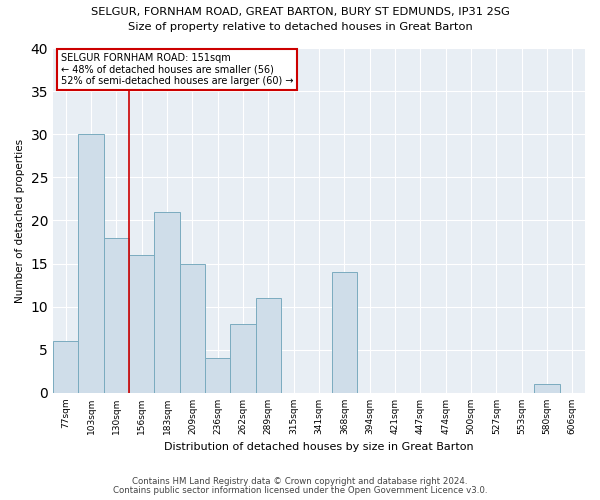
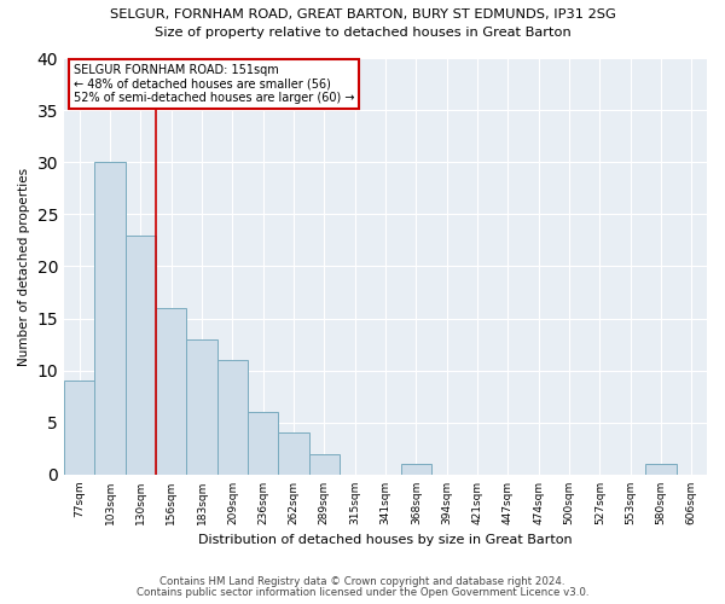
77sqm: 6 -> 9
130sqm: 18 -> 23
183sqm: 21 -> 13
209sqm: 15 -> 11
236sqm: 4 -> 6
262sqm: 8 -> 4
289sqm: 11 -> 2
368sqm: 14 -> 1
